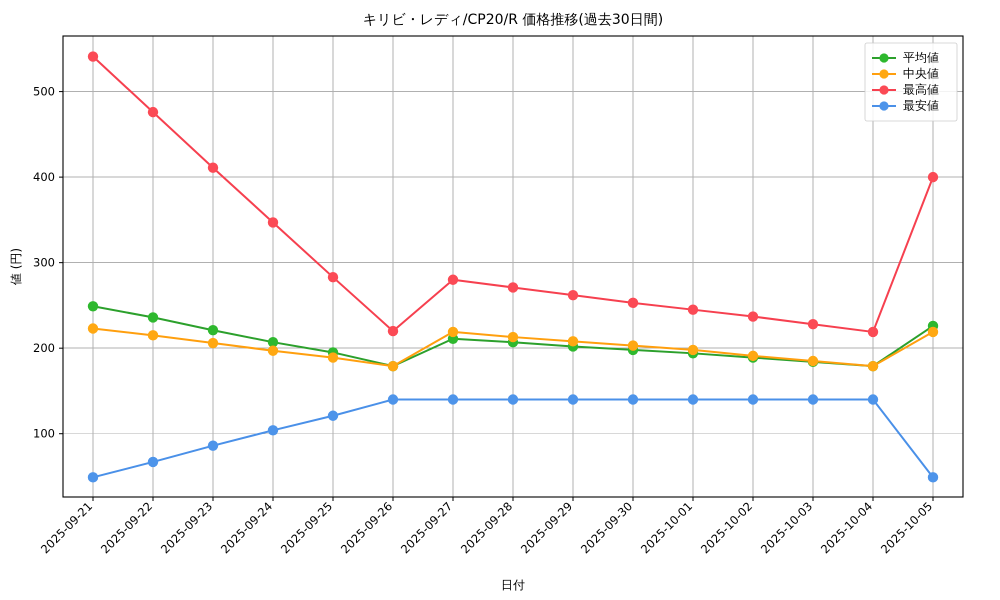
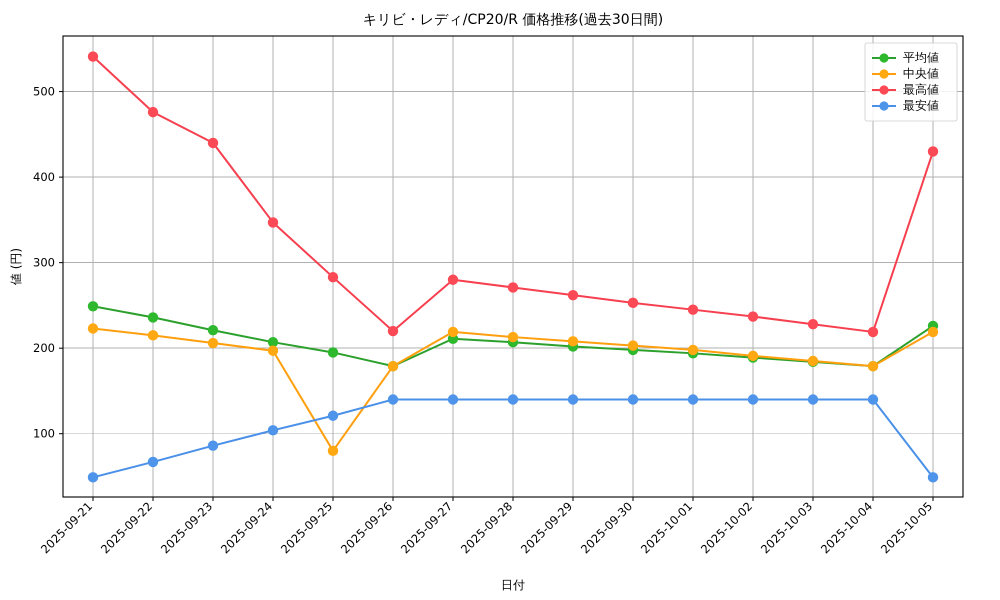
最高値/2025-09-23: 410 -> 440
中央値/2025-09-25: 190 -> 80
最高値/2025-10-05: 400 -> 430
